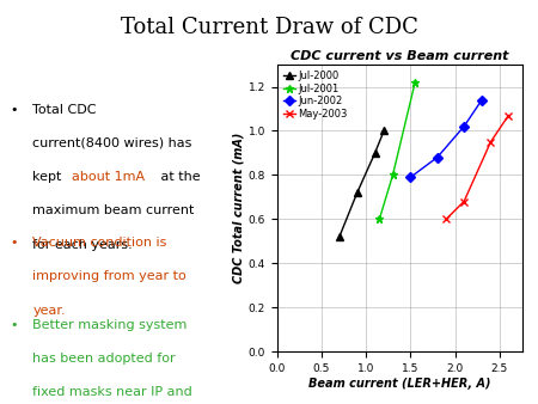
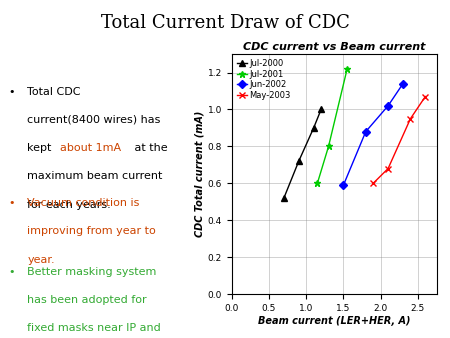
Jun-2002/1.5: 0.79 -> 0.59
